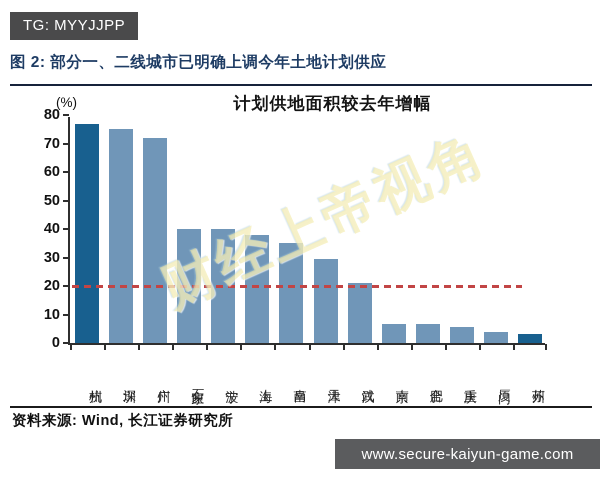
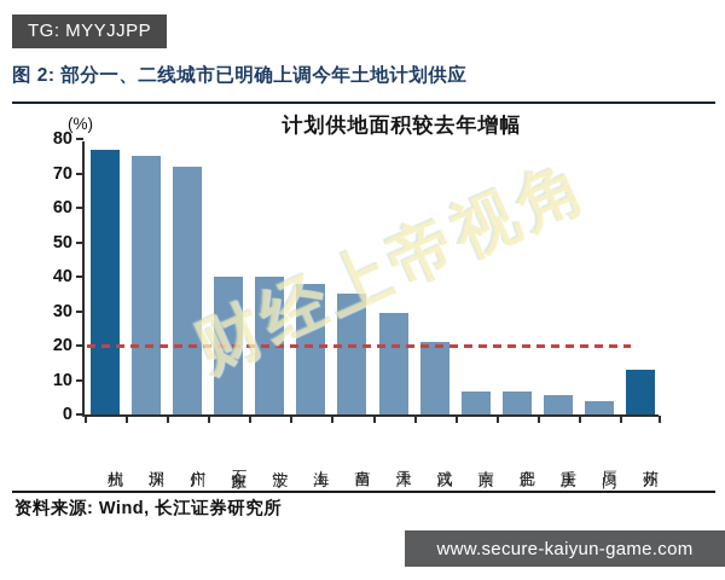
苏州: 3 -> 13
